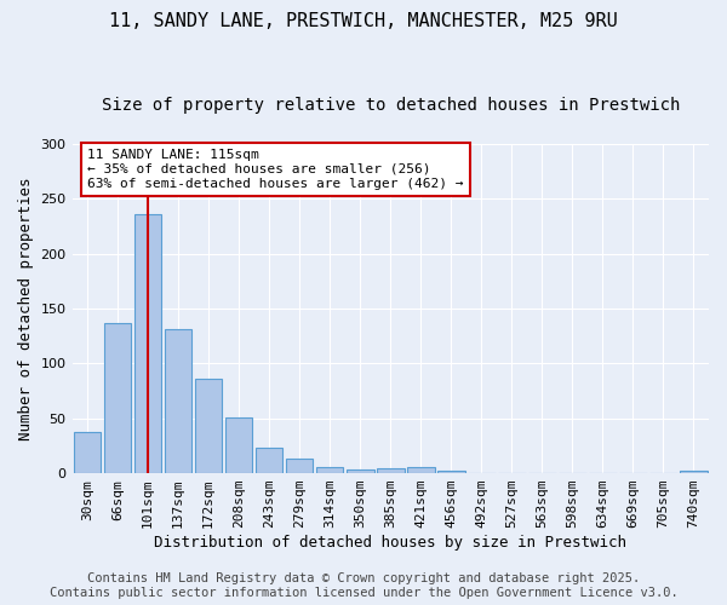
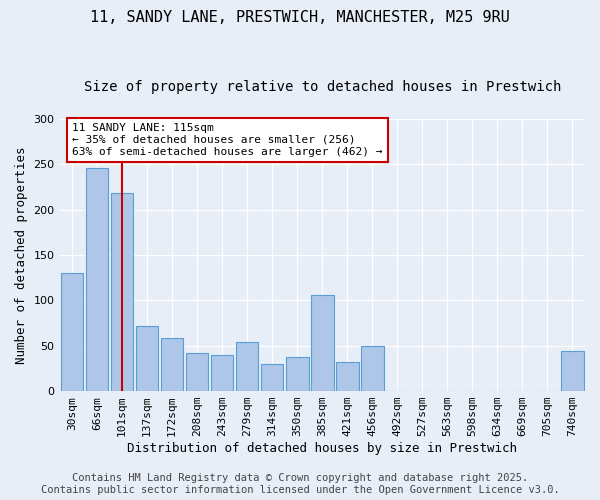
30sqm: 38 -> 130
66sqm: 137 -> 246
101sqm: 236 -> 218
137sqm: 131 -> 72
172sqm: 86 -> 58
208sqm: 51 -> 42
243sqm: 23 -> 40
279sqm: 13 -> 54
314sqm: 6 -> 30
350sqm: 3 -> 38
385sqm: 5 -> 106
421sqm: 6 -> 32
456sqm: 2 -> 50
740sqm: 2 -> 44
